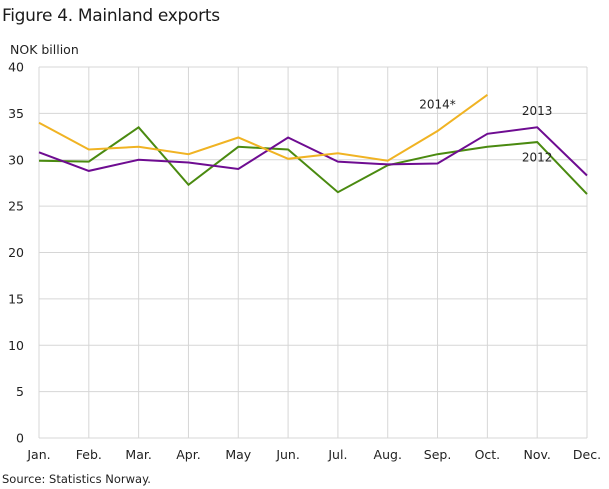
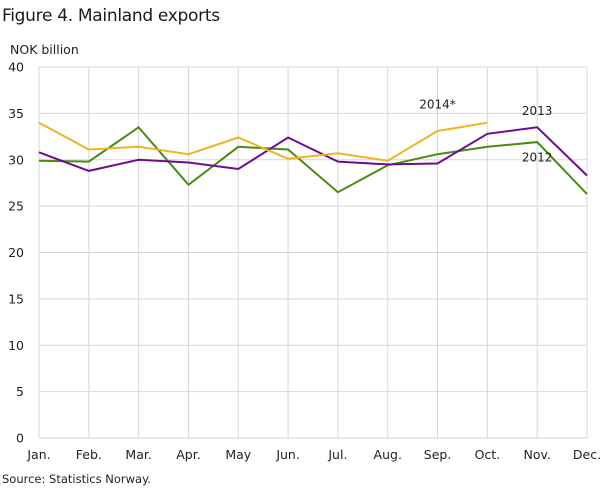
2014*/Oct.: 37 -> 34
